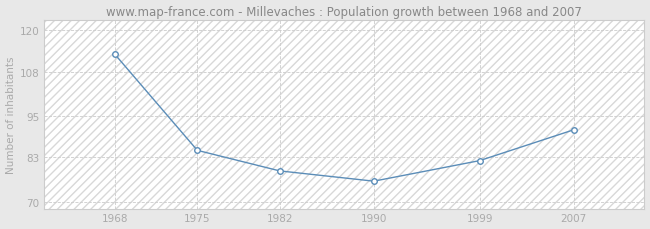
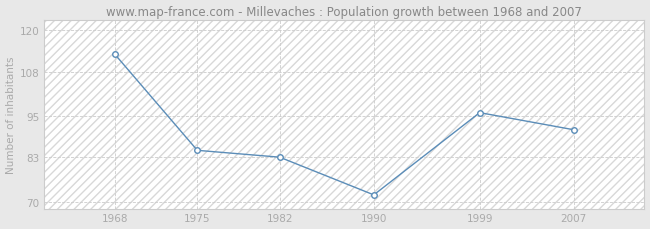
1982: 79 -> 83
1990: 76 -> 72
1999: 82 -> 96
